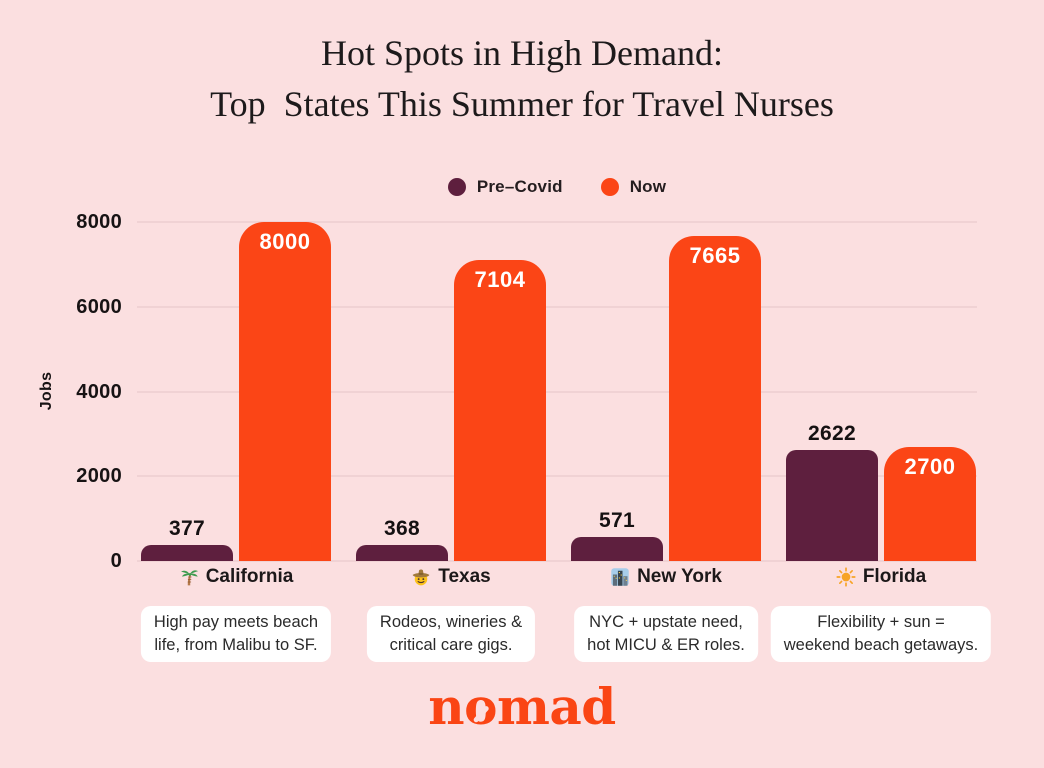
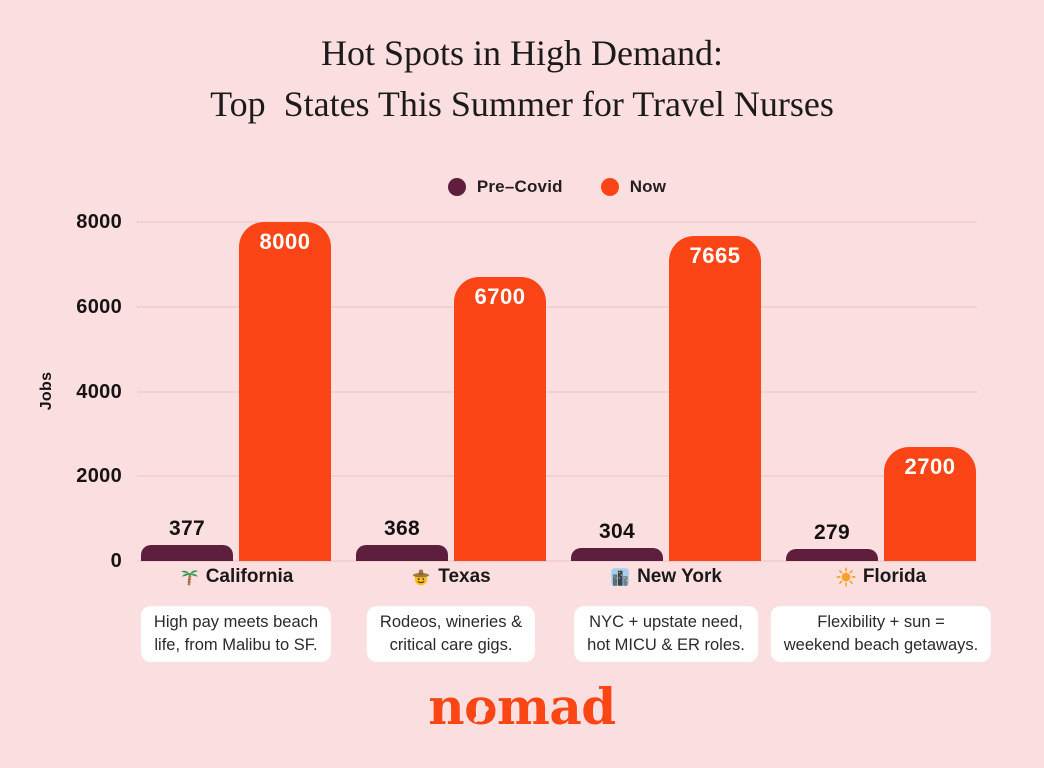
Now/Texas: 7104 -> 6700
Pre–Covid/New York: 571 -> 304
Pre–Covid/Florida: 2622 -> 279
